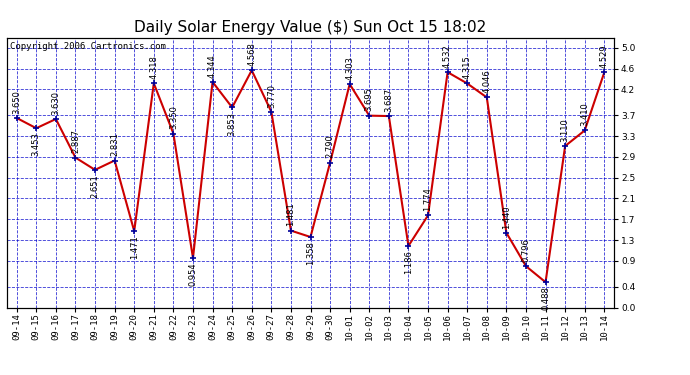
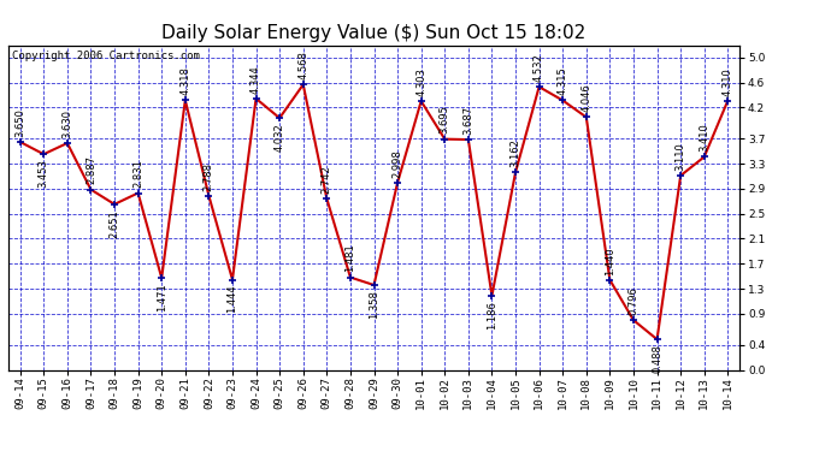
09-22: 3.350 -> 2.788
09-23: 0.954 -> 1.444
09-25: 3.853 -> 4.032
09-27: 3.770 -> 2.742
09-30: 2.790 -> 2.998
10-05: 1.774 -> 3.162
10-14: 4.529 -> 4.310
